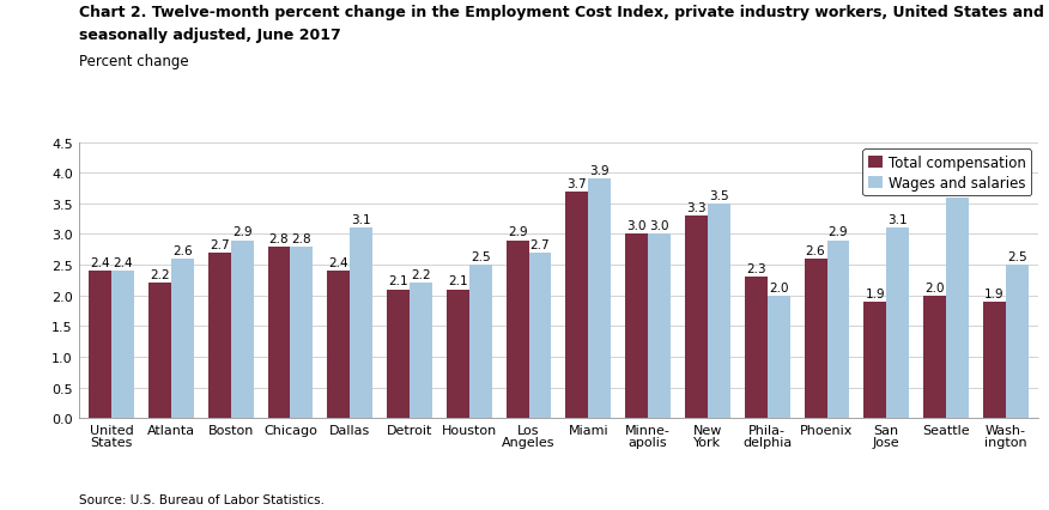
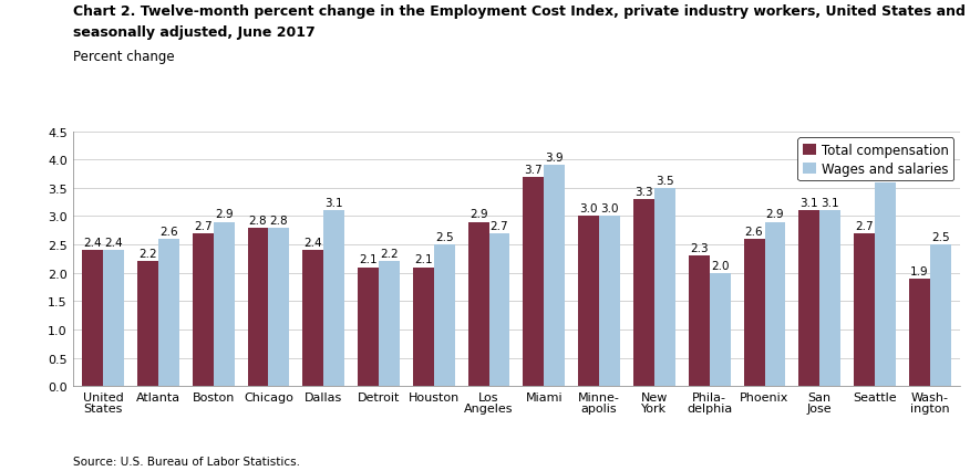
Total compensation/San Jose: 1.9 -> 3.1
Total compensation/Seattle: 2.0 -> 2.7
